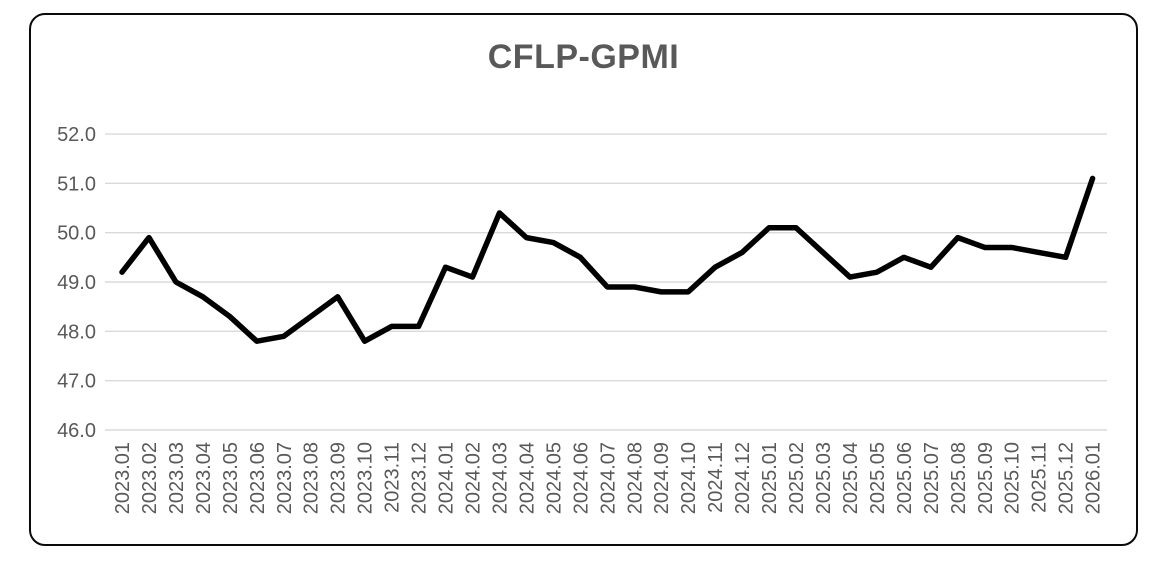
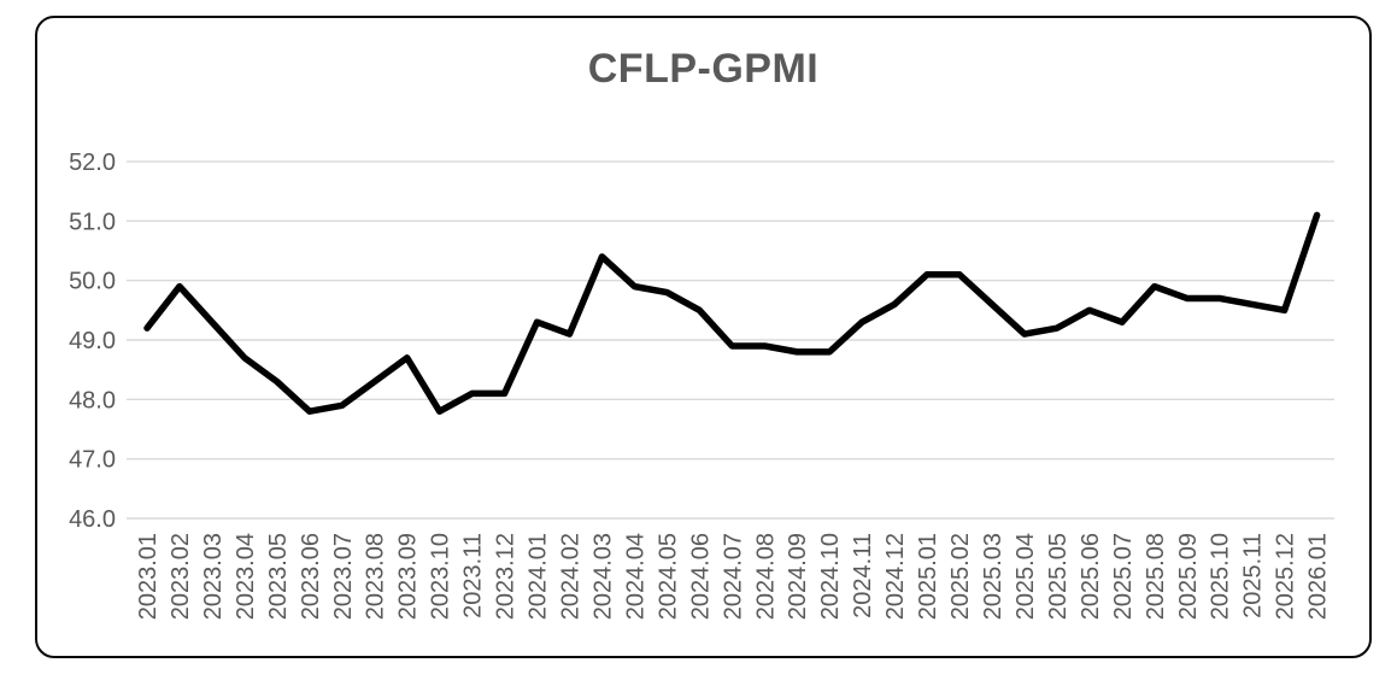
2023.03: 49.0 -> 49.3
